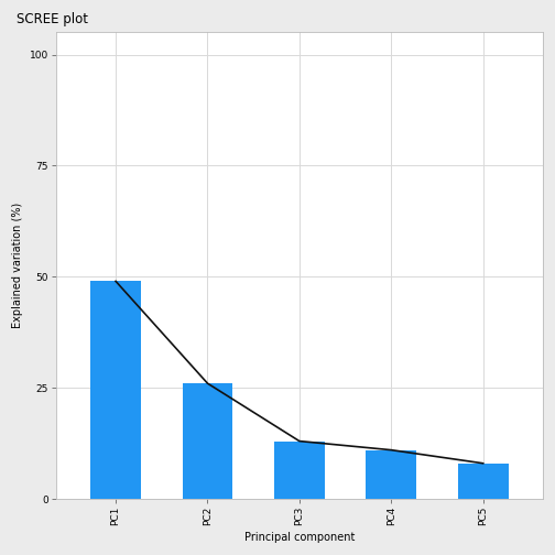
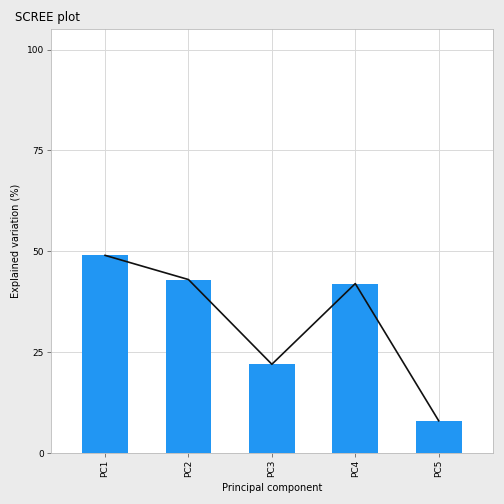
PC2: 26 -> 43
PC3: 13 -> 22
PC4: 11 -> 42
